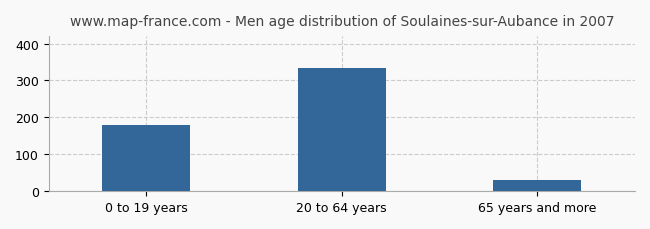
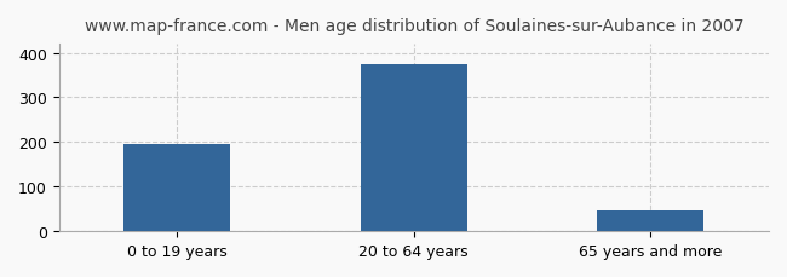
0 to 19 years: 180 -> 195
20 to 64 years: 335 -> 375
65 years and more: 30 -> 47
